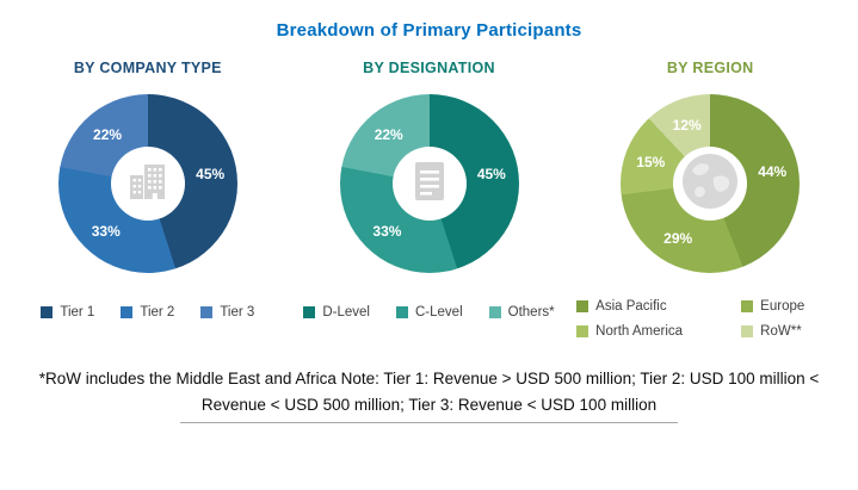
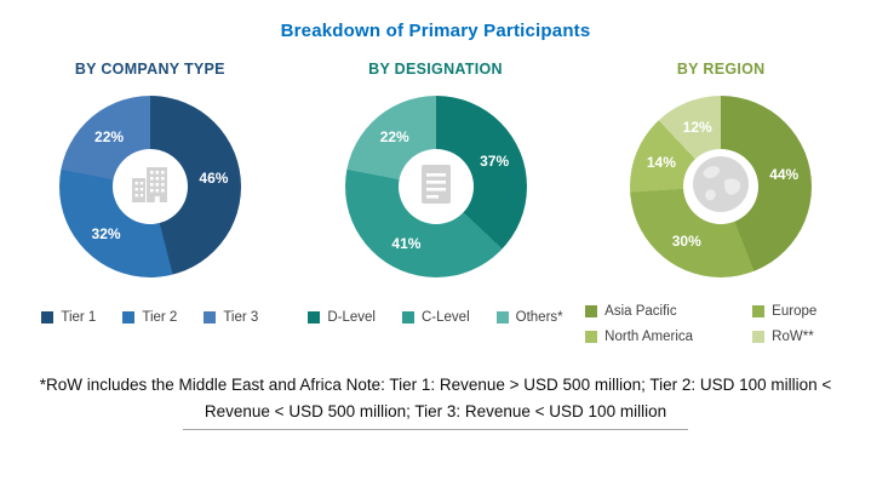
BY COMPANY TYPE/Tier 1: 45% -> 46%
BY COMPANY TYPE/Tier 2: 33% -> 32%
BY DESIGNATION/D-Level: 45% -> 37%
BY DESIGNATION/C-Level: 33% -> 41%
BY REGION/Europe: 29% -> 30%
BY REGION/North America: 15% -> 14%
